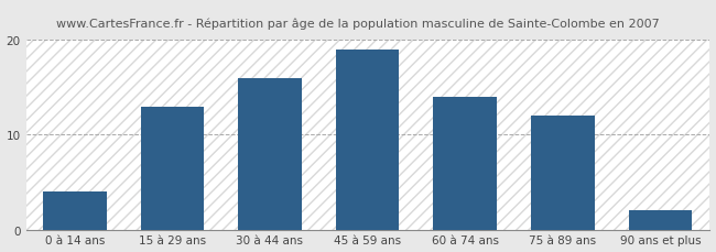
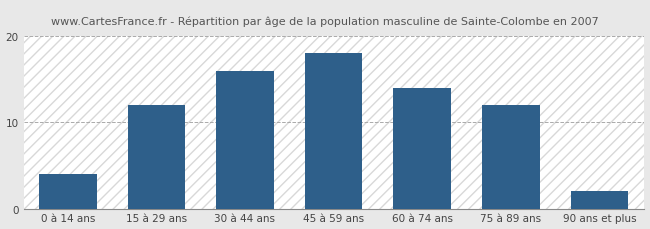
15 à 29 ans: 13 -> 12
45 à 59 ans: 19 -> 18
